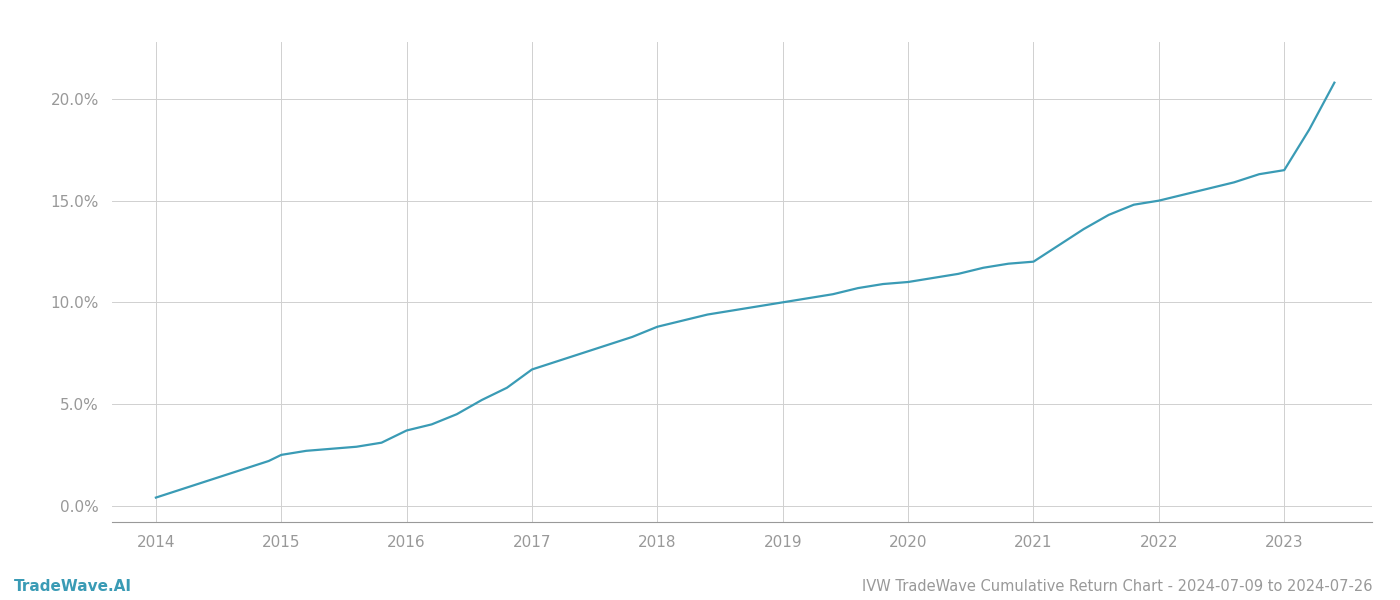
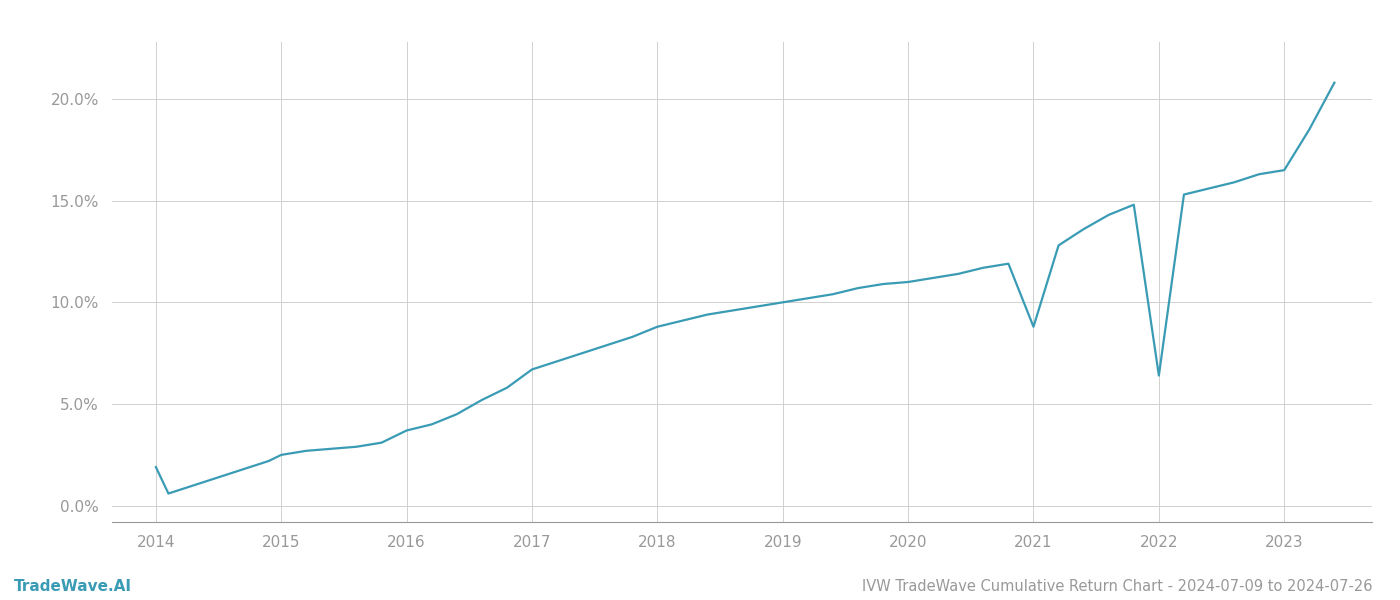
2014: 0.4% -> 1.9%
2021: 12.0% -> 8.8%
2022: 15.0% -> 6.4%
